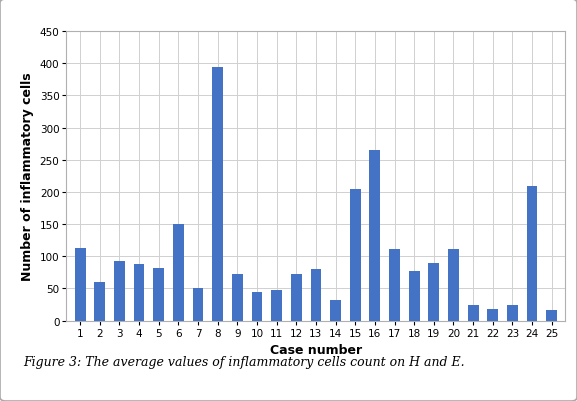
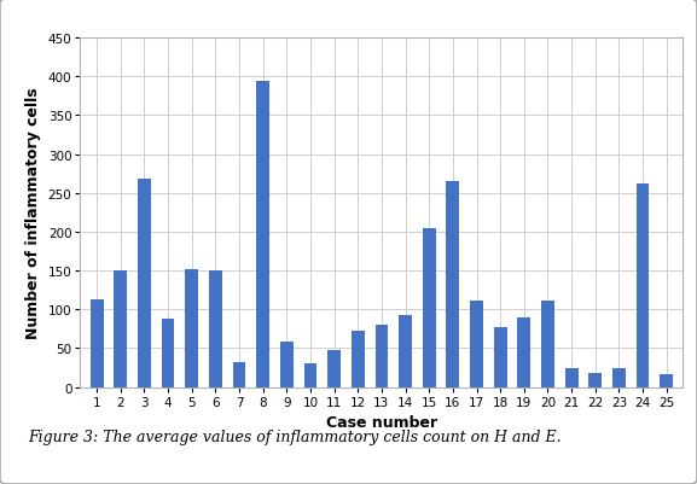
2: 60 -> 150
3: 92 -> 268
5: 82 -> 152
7: 50 -> 32
9: 73 -> 58
10: 45 -> 30
14: 32 -> 92
24: 210 -> 262
